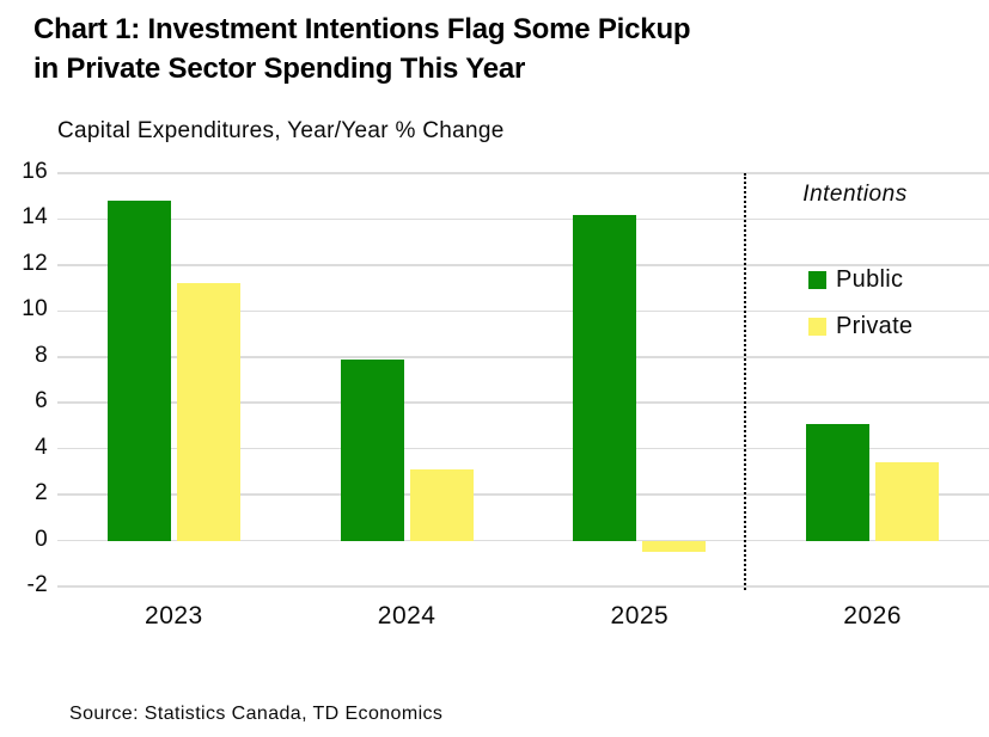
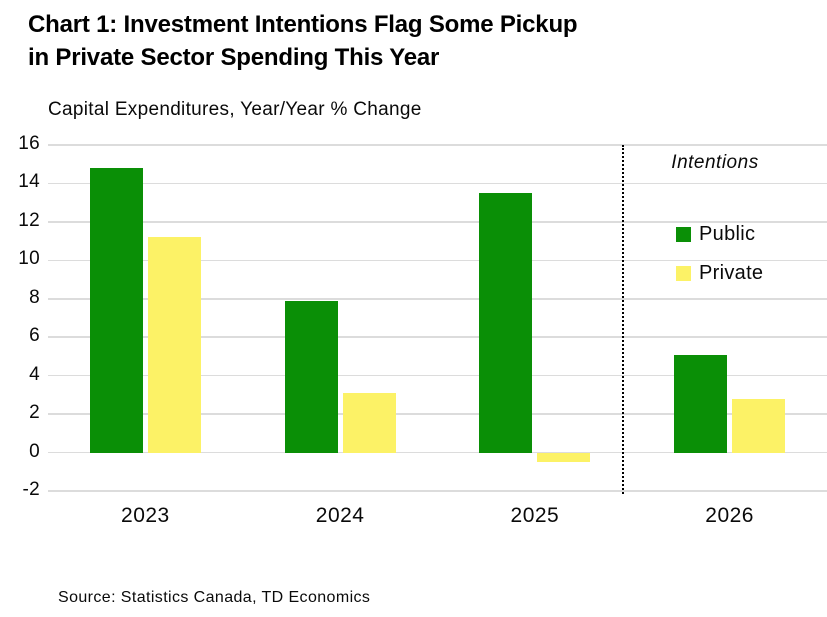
Public/2025: 14.2 -> 13.5
Private/2026: 3.4 -> 2.8
